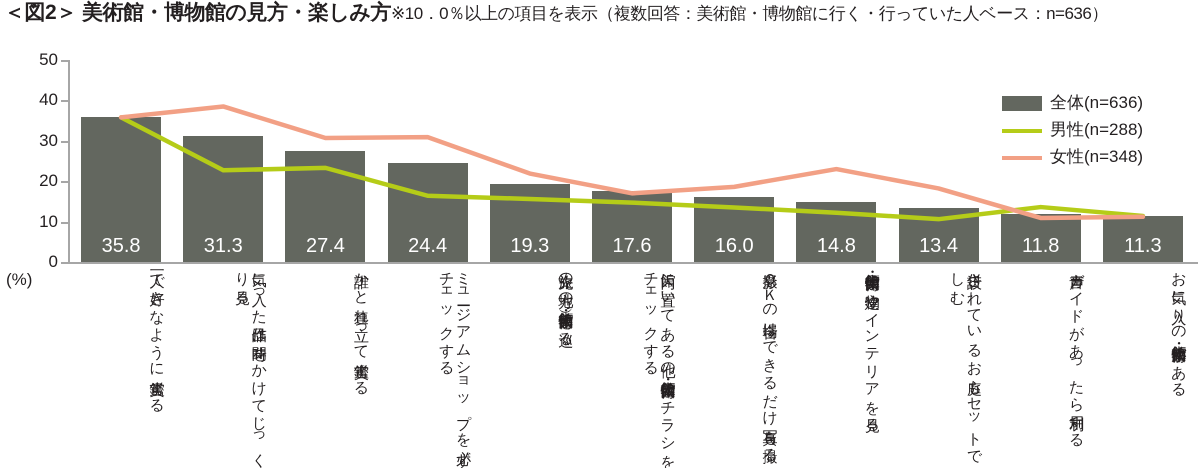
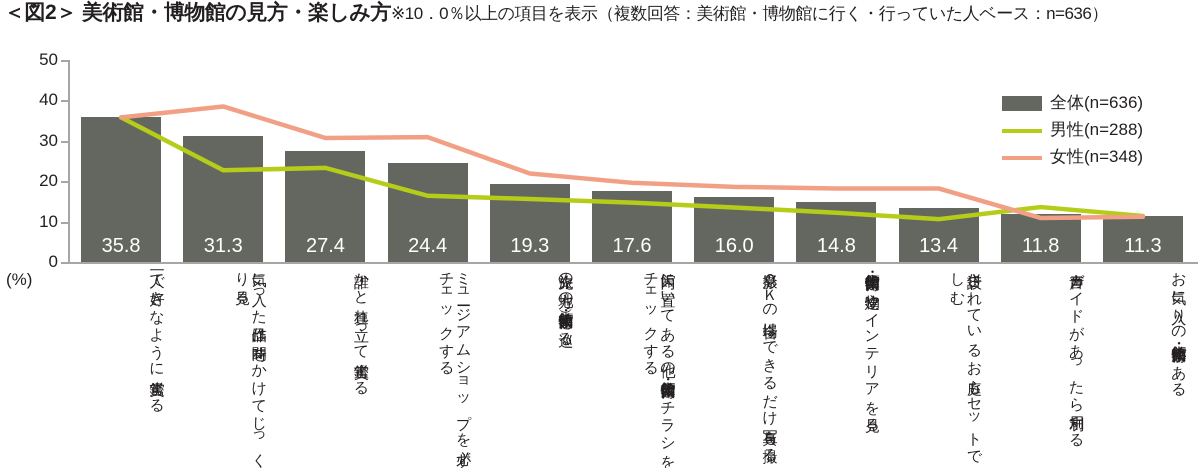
女性(n=348)/館内に置いてある他の美術館・博物館のチラシをチェックする: 17 -> 20
女性(n=348)/美術館・博物館の建物やインテリアを見る: 23 -> 18
